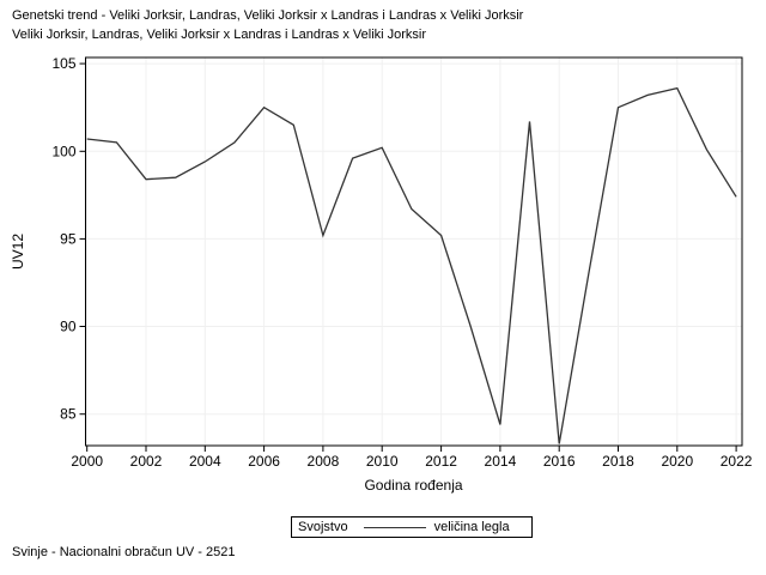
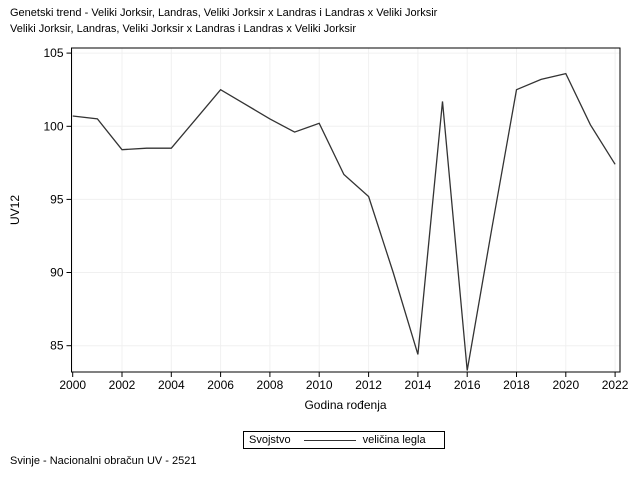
2004: 99.4 -> 98.5
2008: 95.2 -> 100.5
